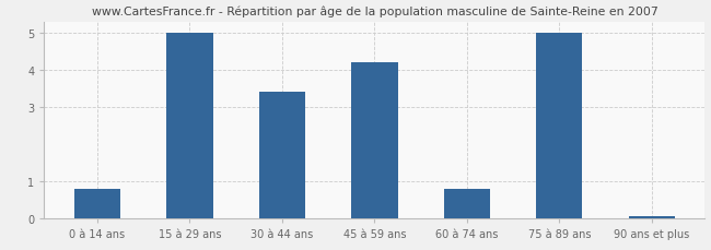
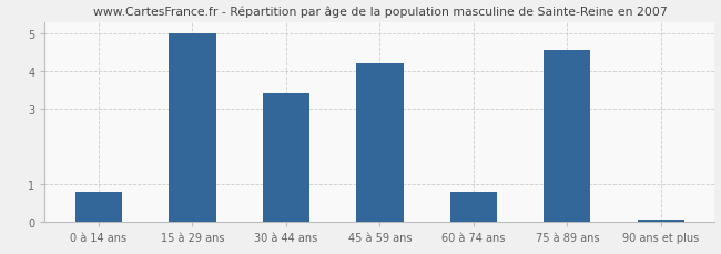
75 à 89 ans: 5.00 -> 4.55
